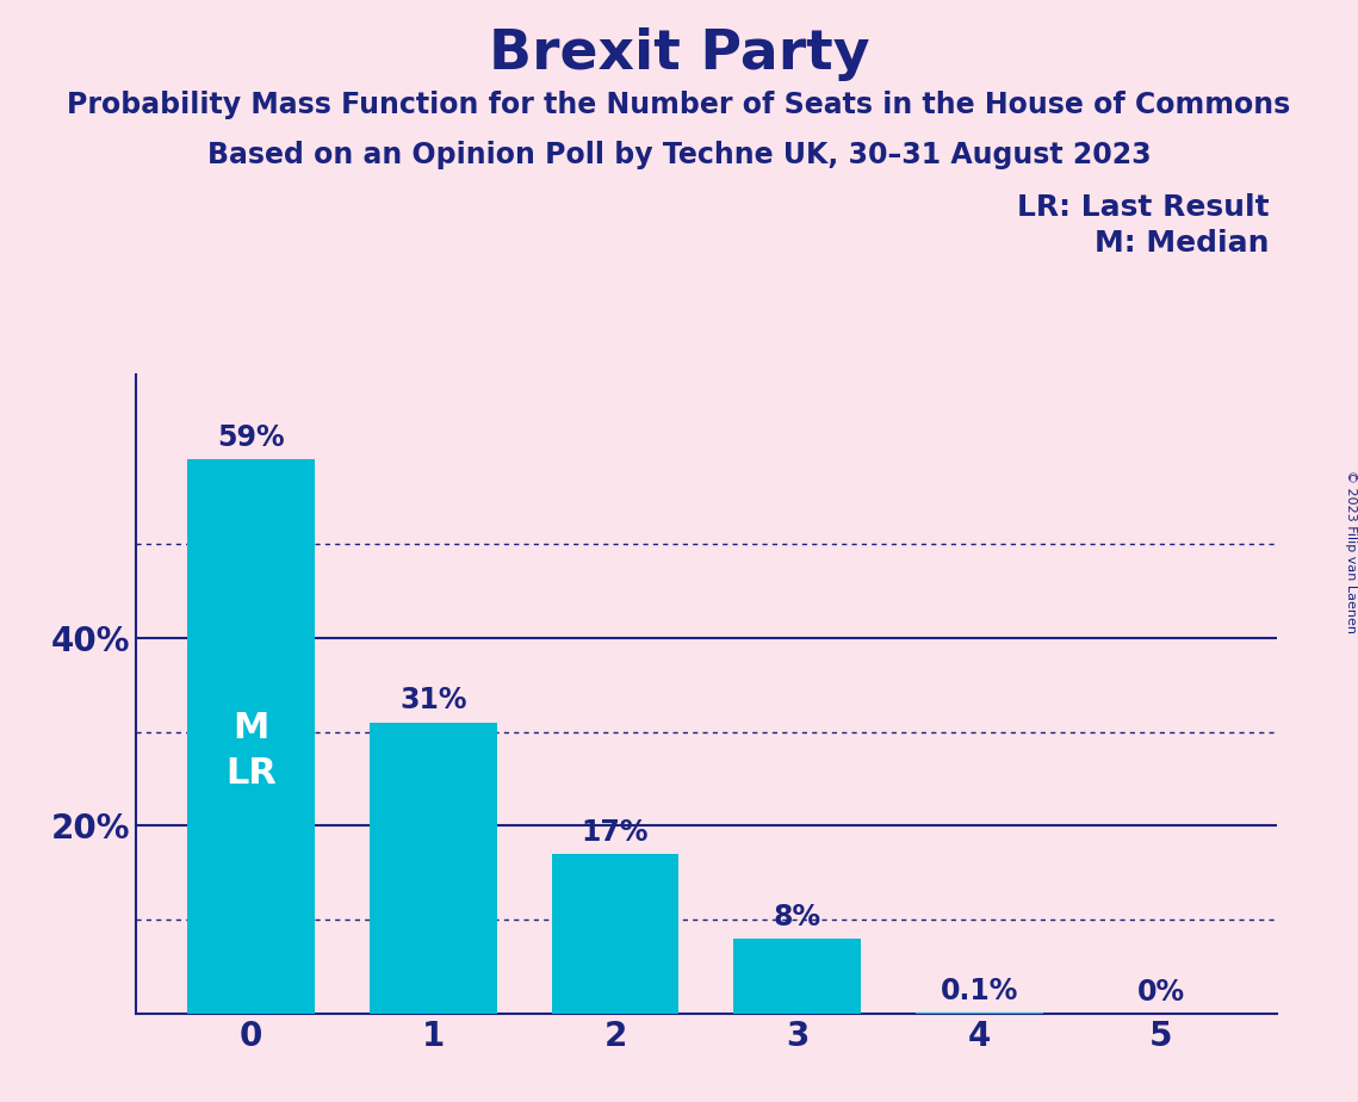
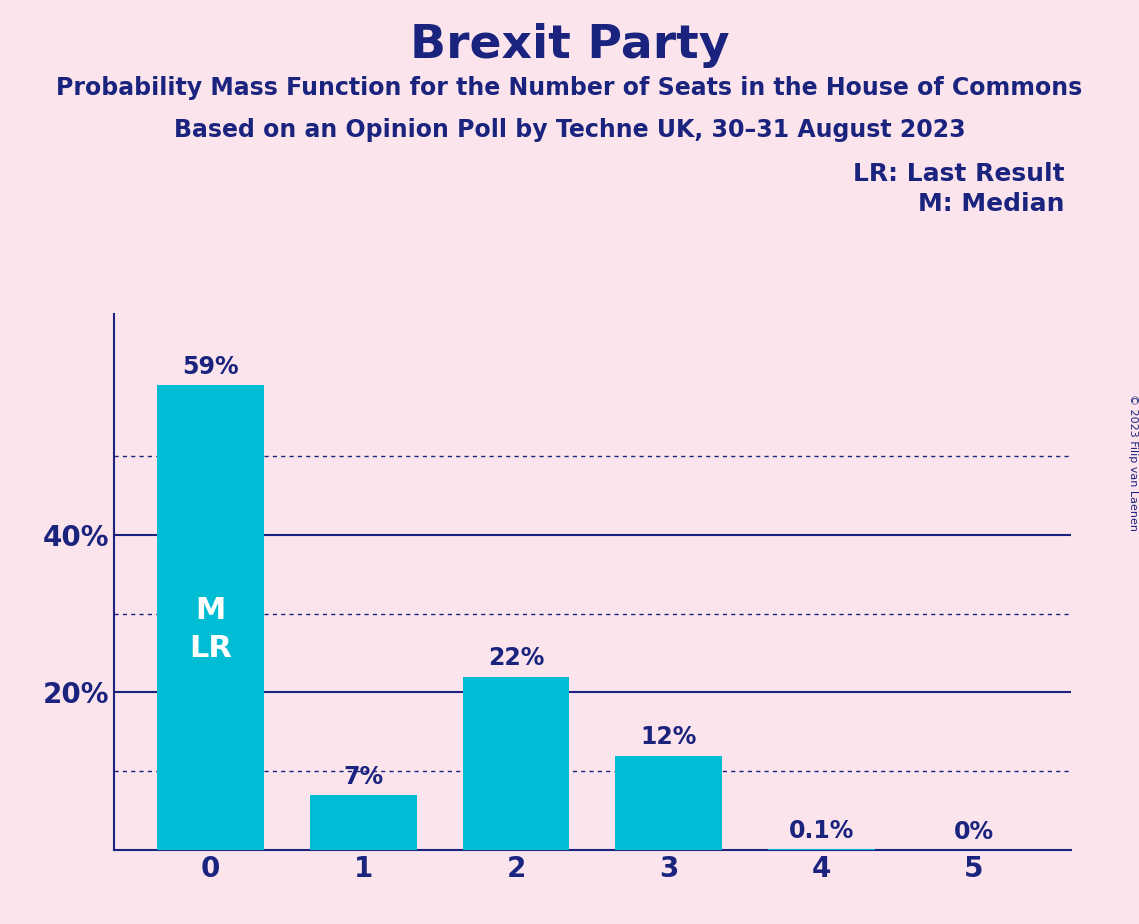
1: 31% -> 7%
2: 17% -> 22%
3: 8% -> 12%
